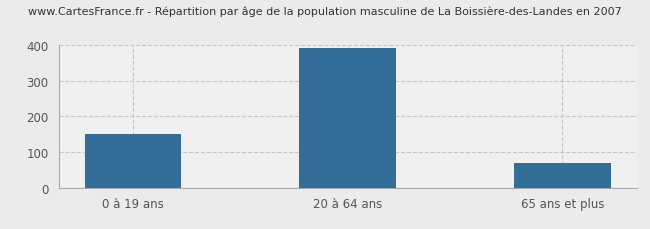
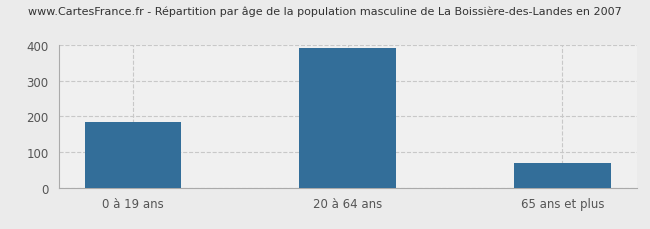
0 à 19 ans: 150 -> 184
